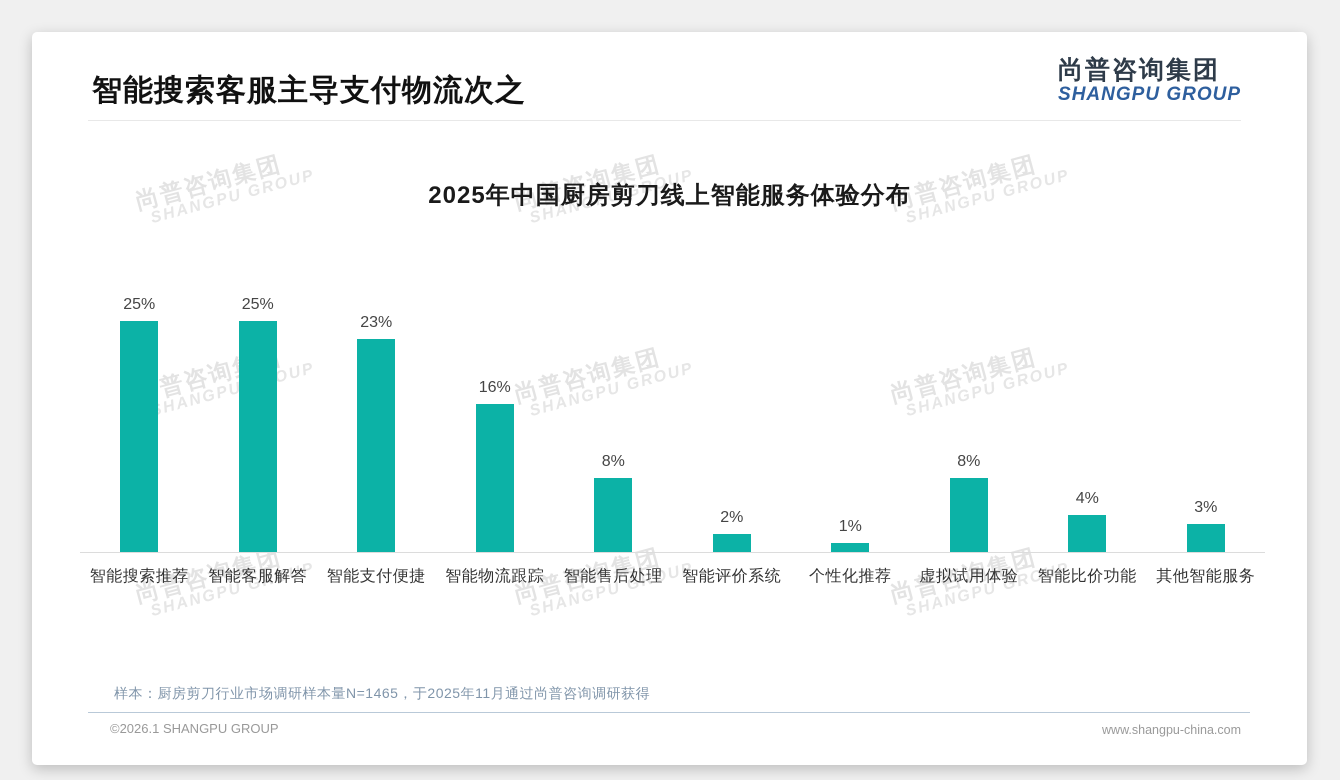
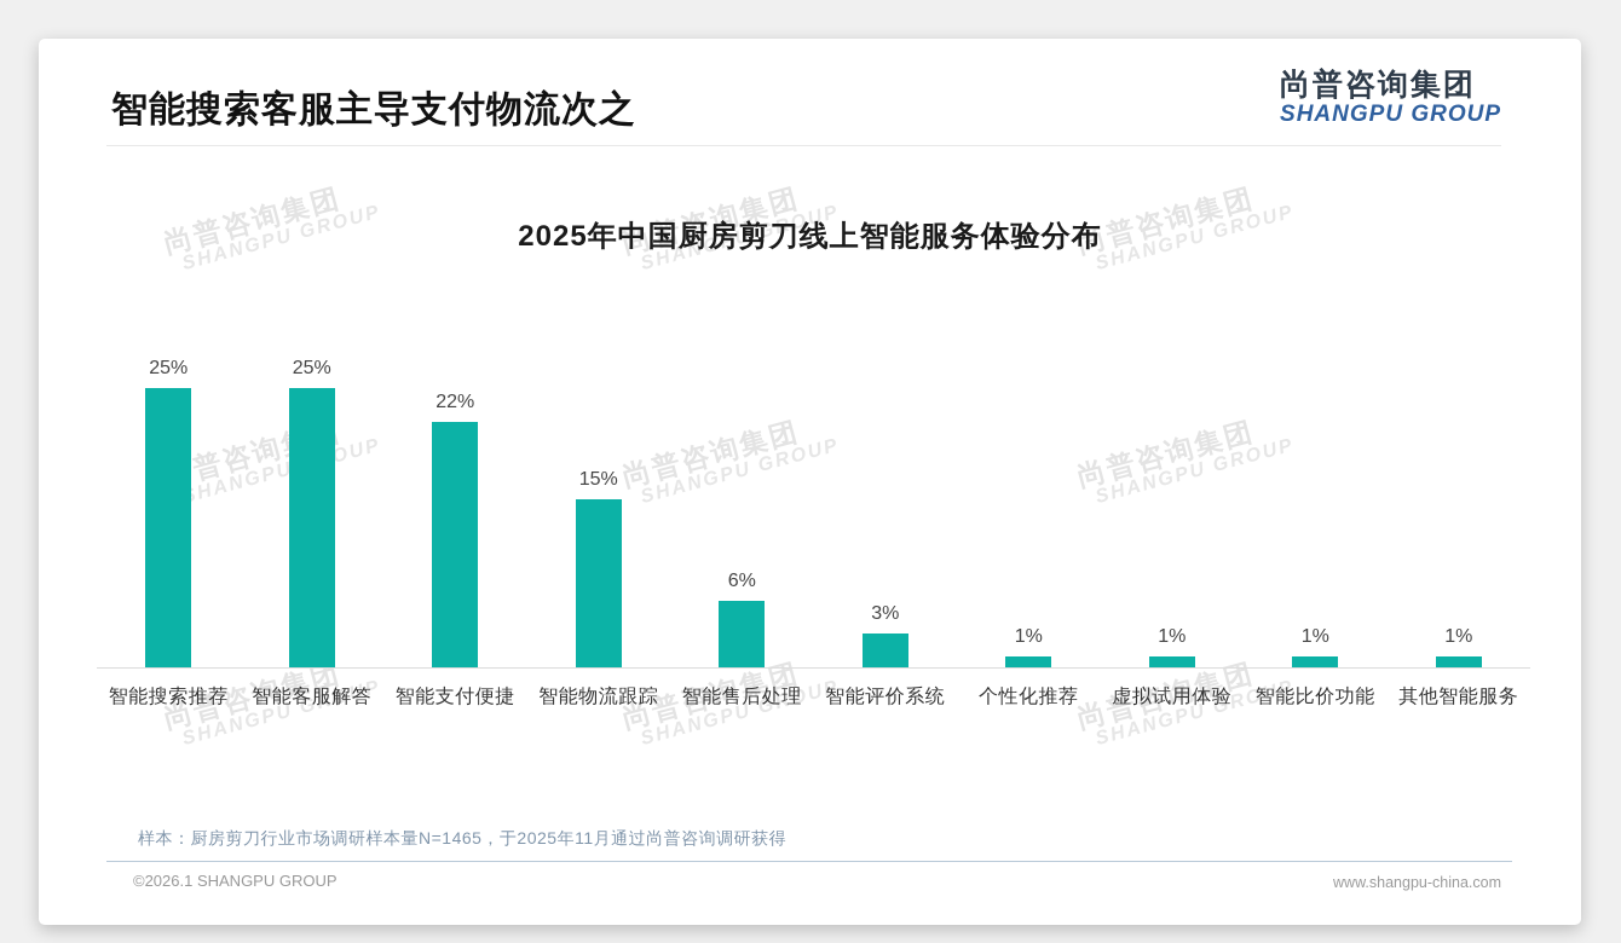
智能支付便捷: 23% -> 22%
智能物流跟踪: 16% -> 15%
智能售后处理: 8% -> 6%
智能评价系统: 2% -> 3%
虚拟试用体验: 8% -> 1%
智能比价功能: 4% -> 1%
其他智能服务: 3% -> 1%
